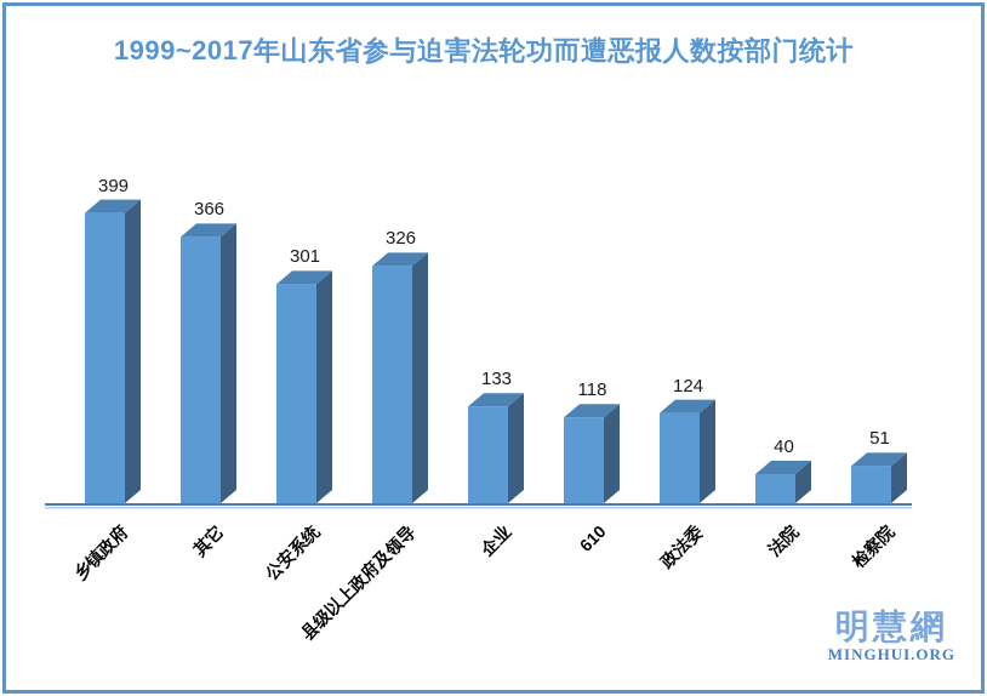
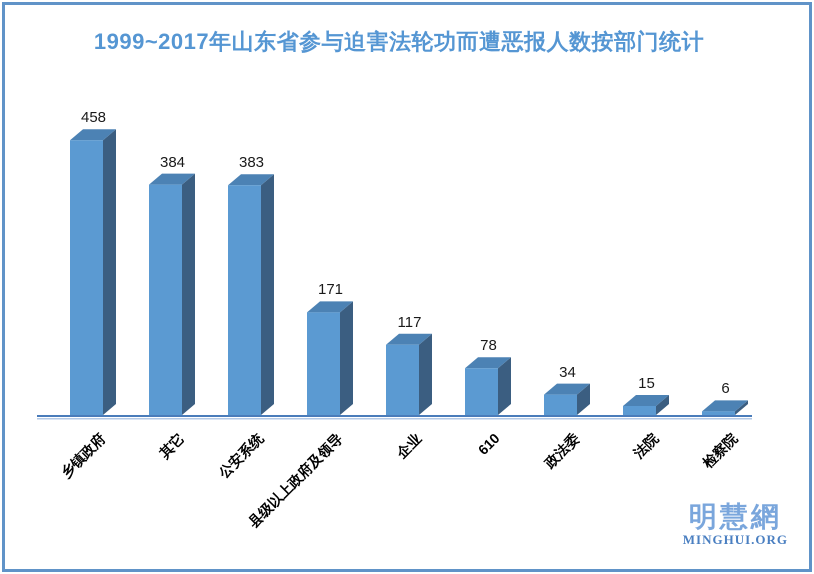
乡镇政府: 399 -> 458
其它: 366 -> 384
公安系统: 301 -> 383
县级以上政府及领导: 326 -> 171
企业: 133 -> 117
610: 118 -> 78
政法委: 124 -> 34
法院: 40 -> 15
检察院: 51 -> 6
